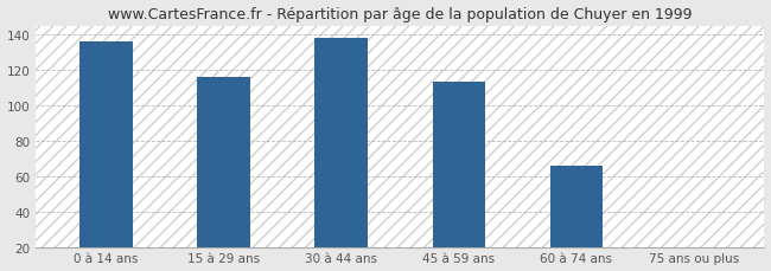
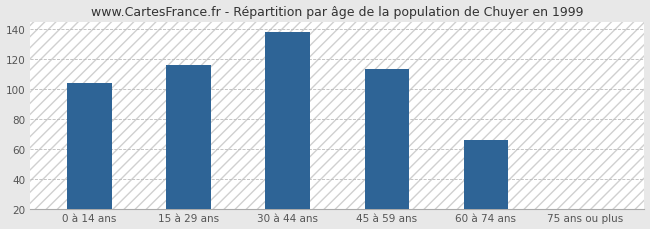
0 à 14 ans: 136 -> 104
